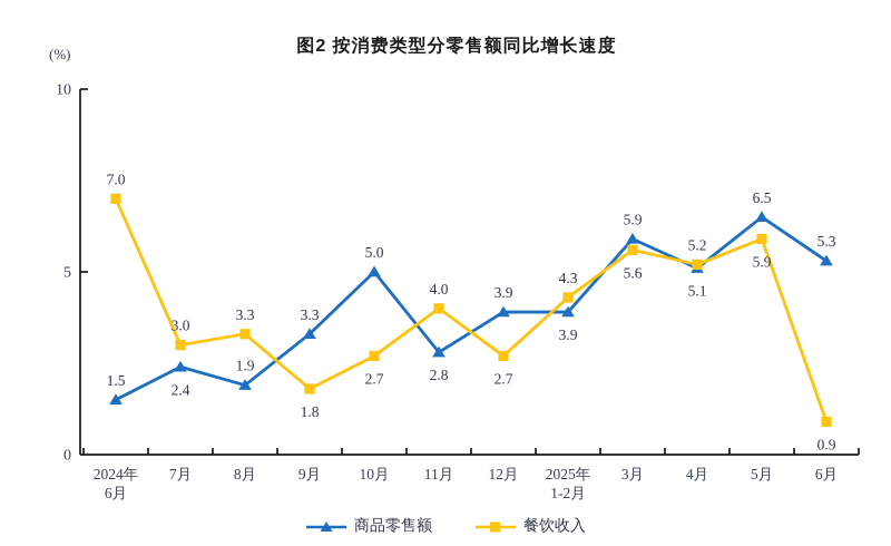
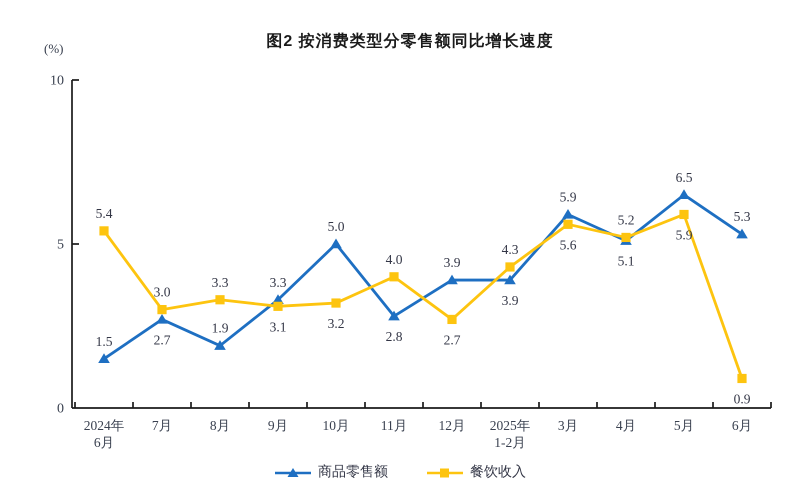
餐饮收入/2024年 6月: 7.0 -> 5.4
商品零售额/7月: 2.4 -> 2.7
餐饮收入/9月: 1.8 -> 3.1
餐饮收入/10月: 2.7 -> 3.2
